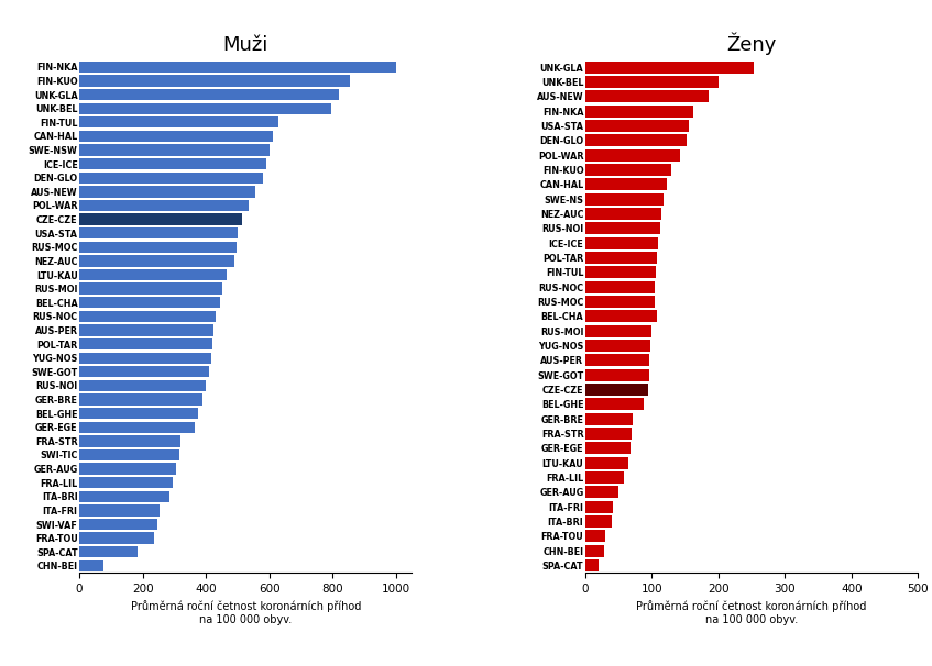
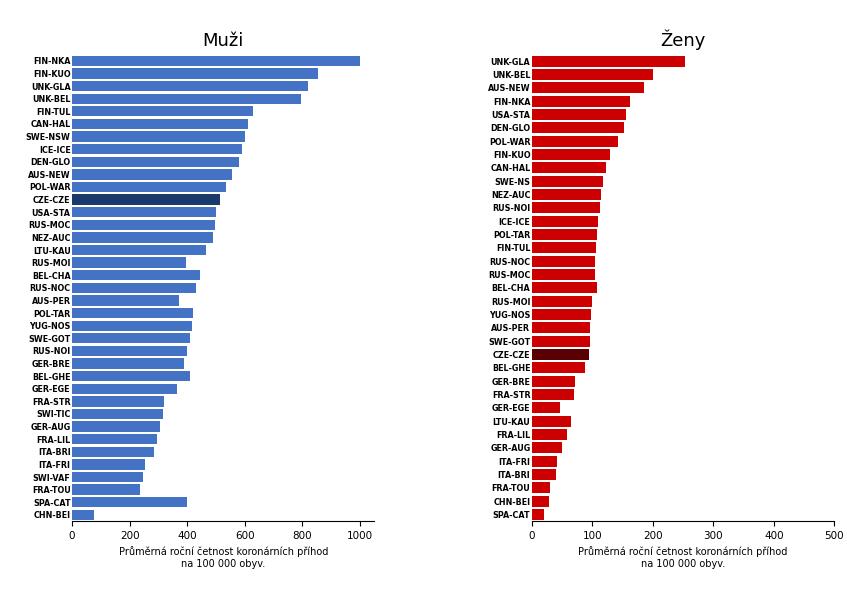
Muži/RUS-MOI: 450 -> 395
Muži/AUS-PER: 425 -> 370
Muži/BEL-GHE: 375 -> 410
Muži/SPA-CAT: 185 -> 400
Ženy/GER-EGE: 68 -> 46
